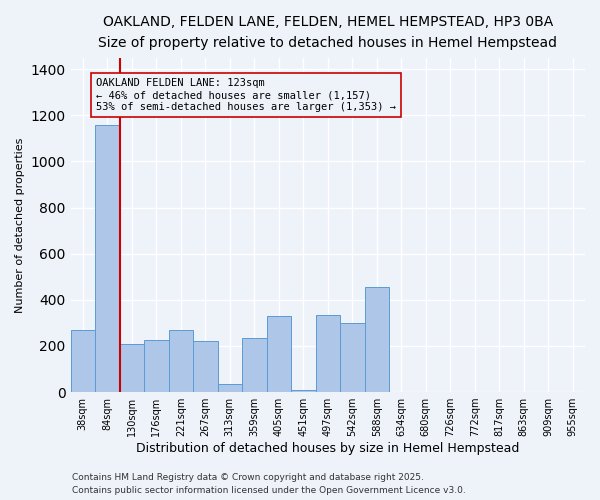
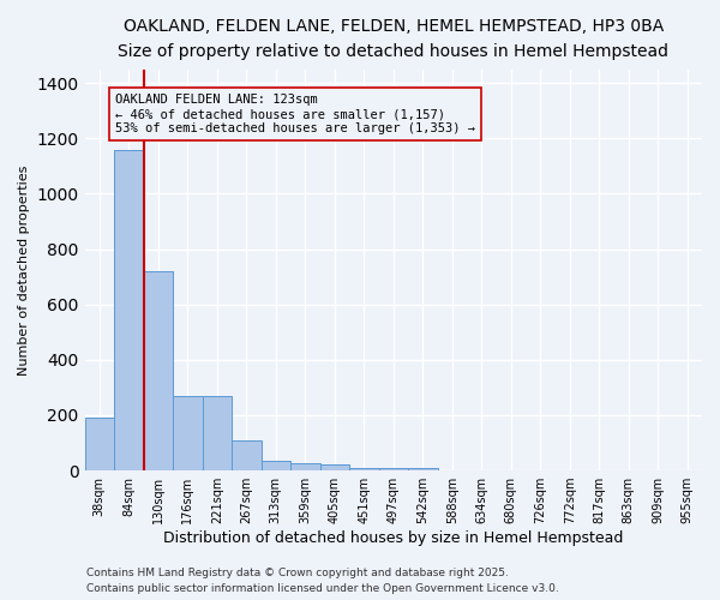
38sqm: 270 -> 190
130sqm: 210 -> 720
176sqm: 225 -> 270
267sqm: 220 -> 108
359sqm: 235 -> 25
405sqm: 330 -> 20
497sqm: 335 -> 10
542sqm: 300 -> 10
588sqm: 455 -> 2
